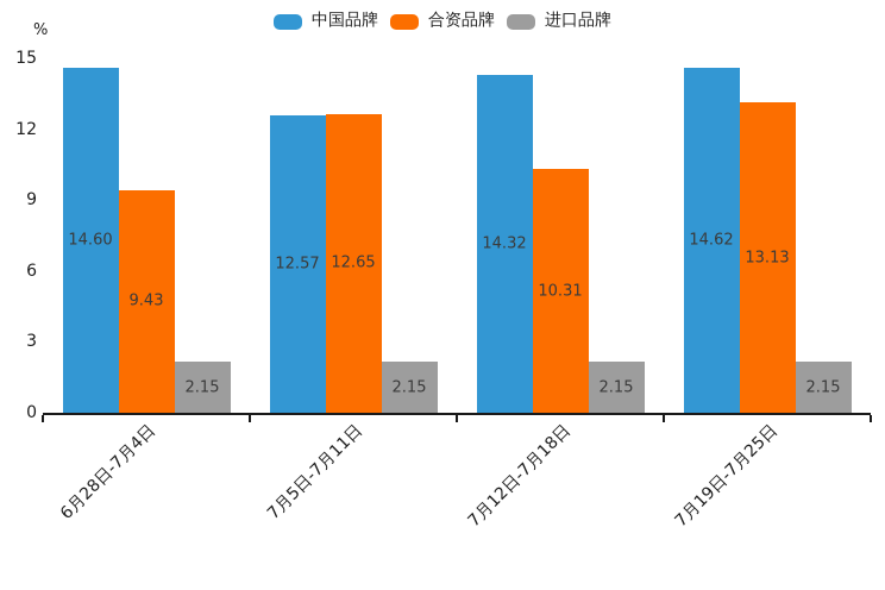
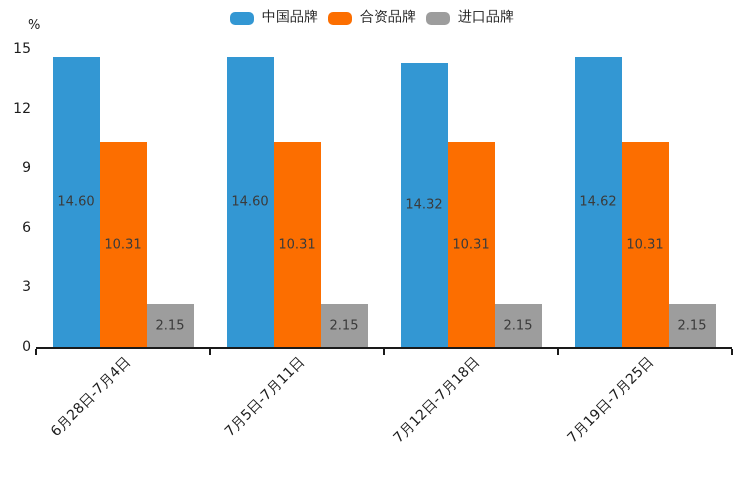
合资品牌/6月28日-7月4日: 9.43 -> 10.31
中国品牌/7月5日-7月11日: 12.57 -> 14.60
合资品牌/7月5日-7月11日: 12.65 -> 10.31
合资品牌/7月19日-7月25日: 13.13 -> 10.31
